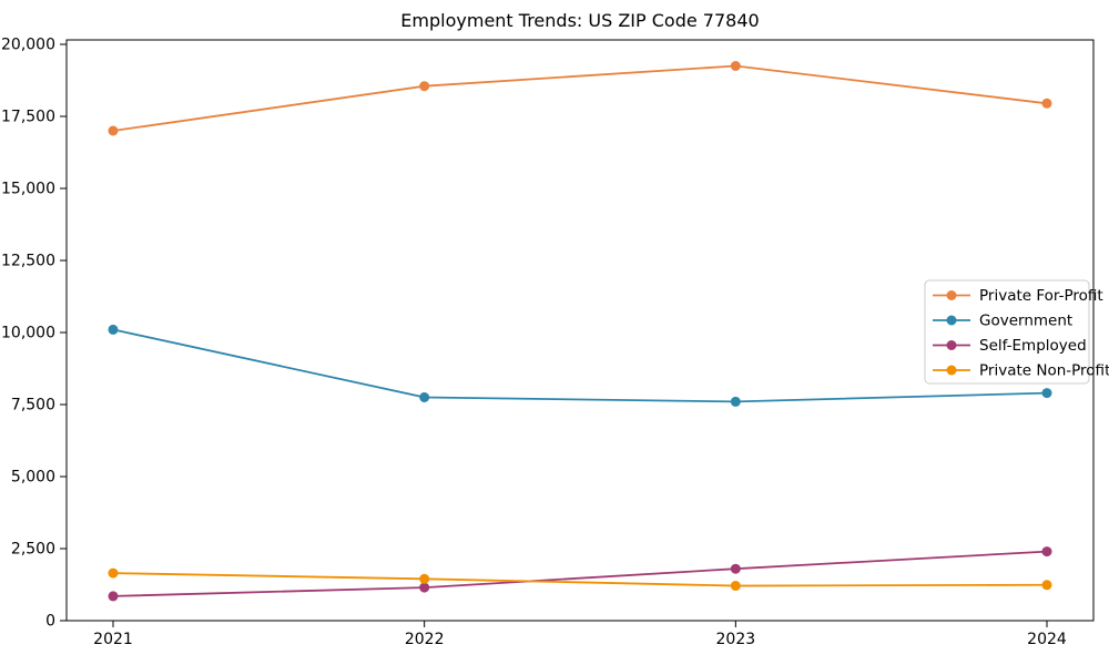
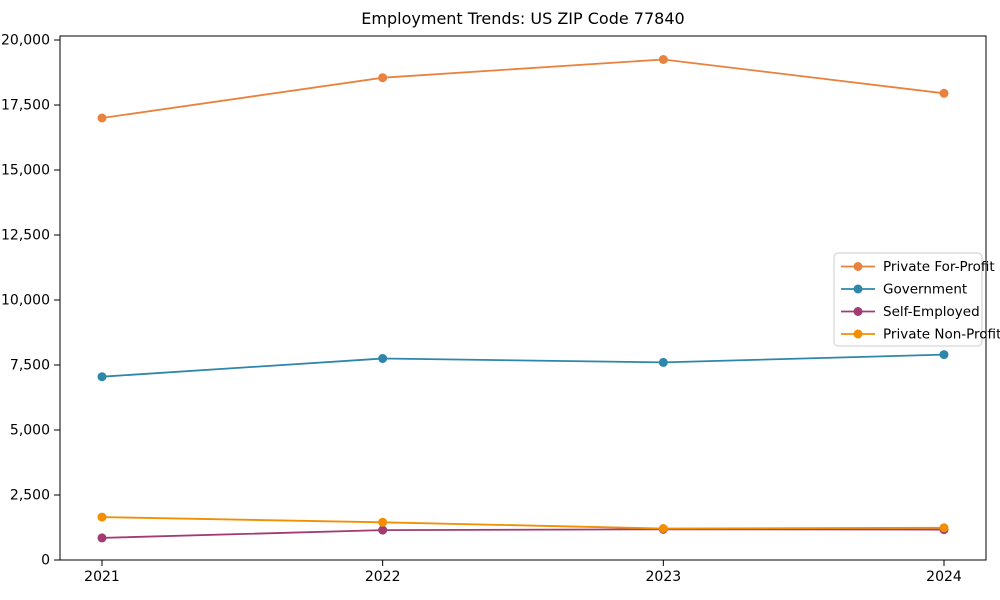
Government/2021: 10100 -> 7000
Self-Employed/2023: 1800 -> 1200
Self-Employed/2024: 2400 -> 1200
